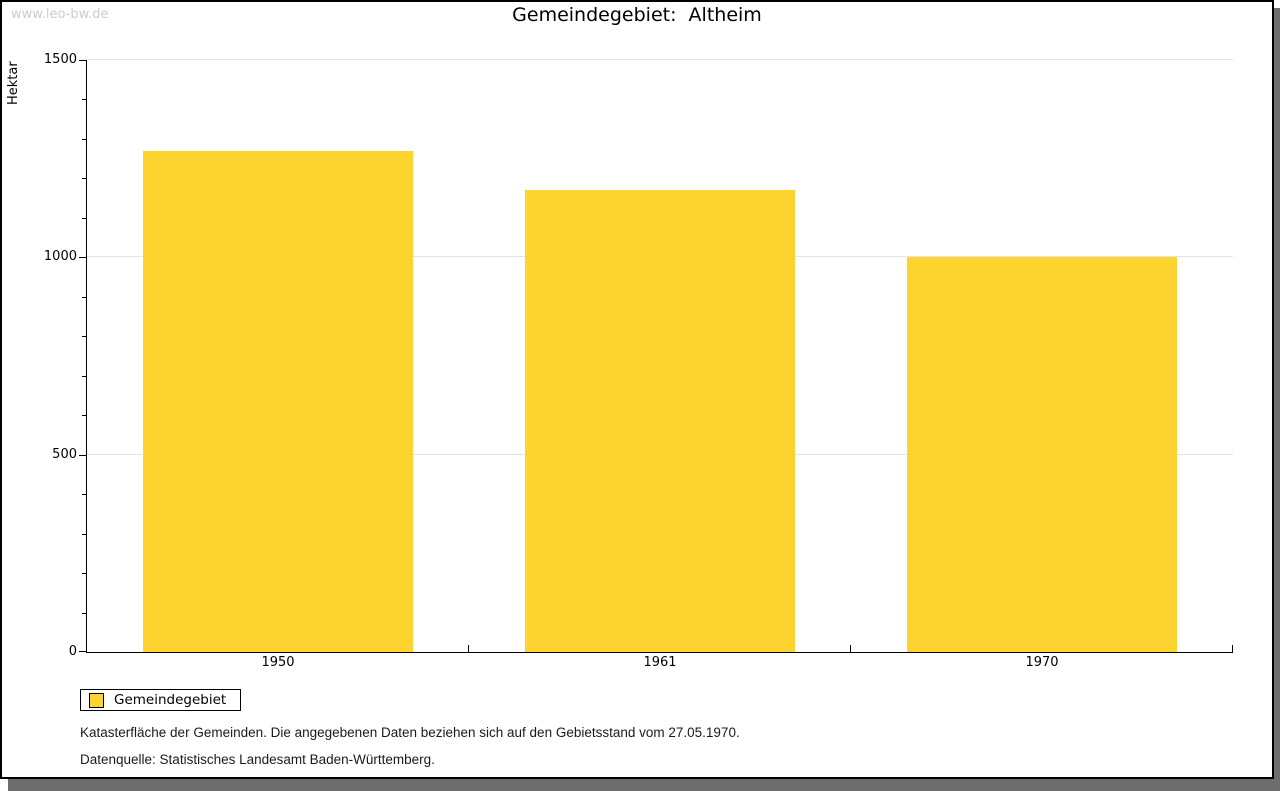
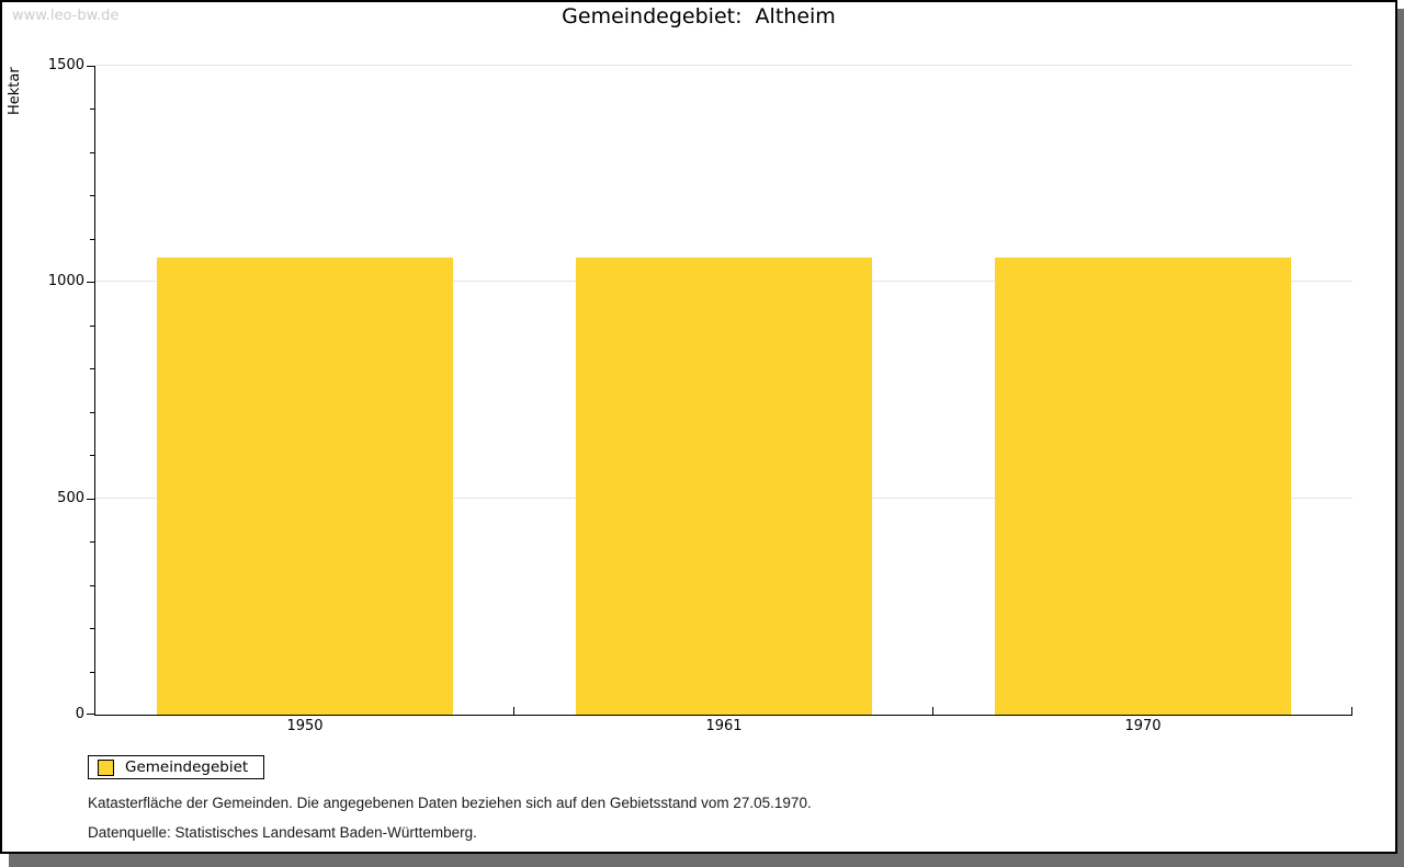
1950: 1270 -> 1060
1961: 1170 -> 1060
1970: 1000 -> 1060
